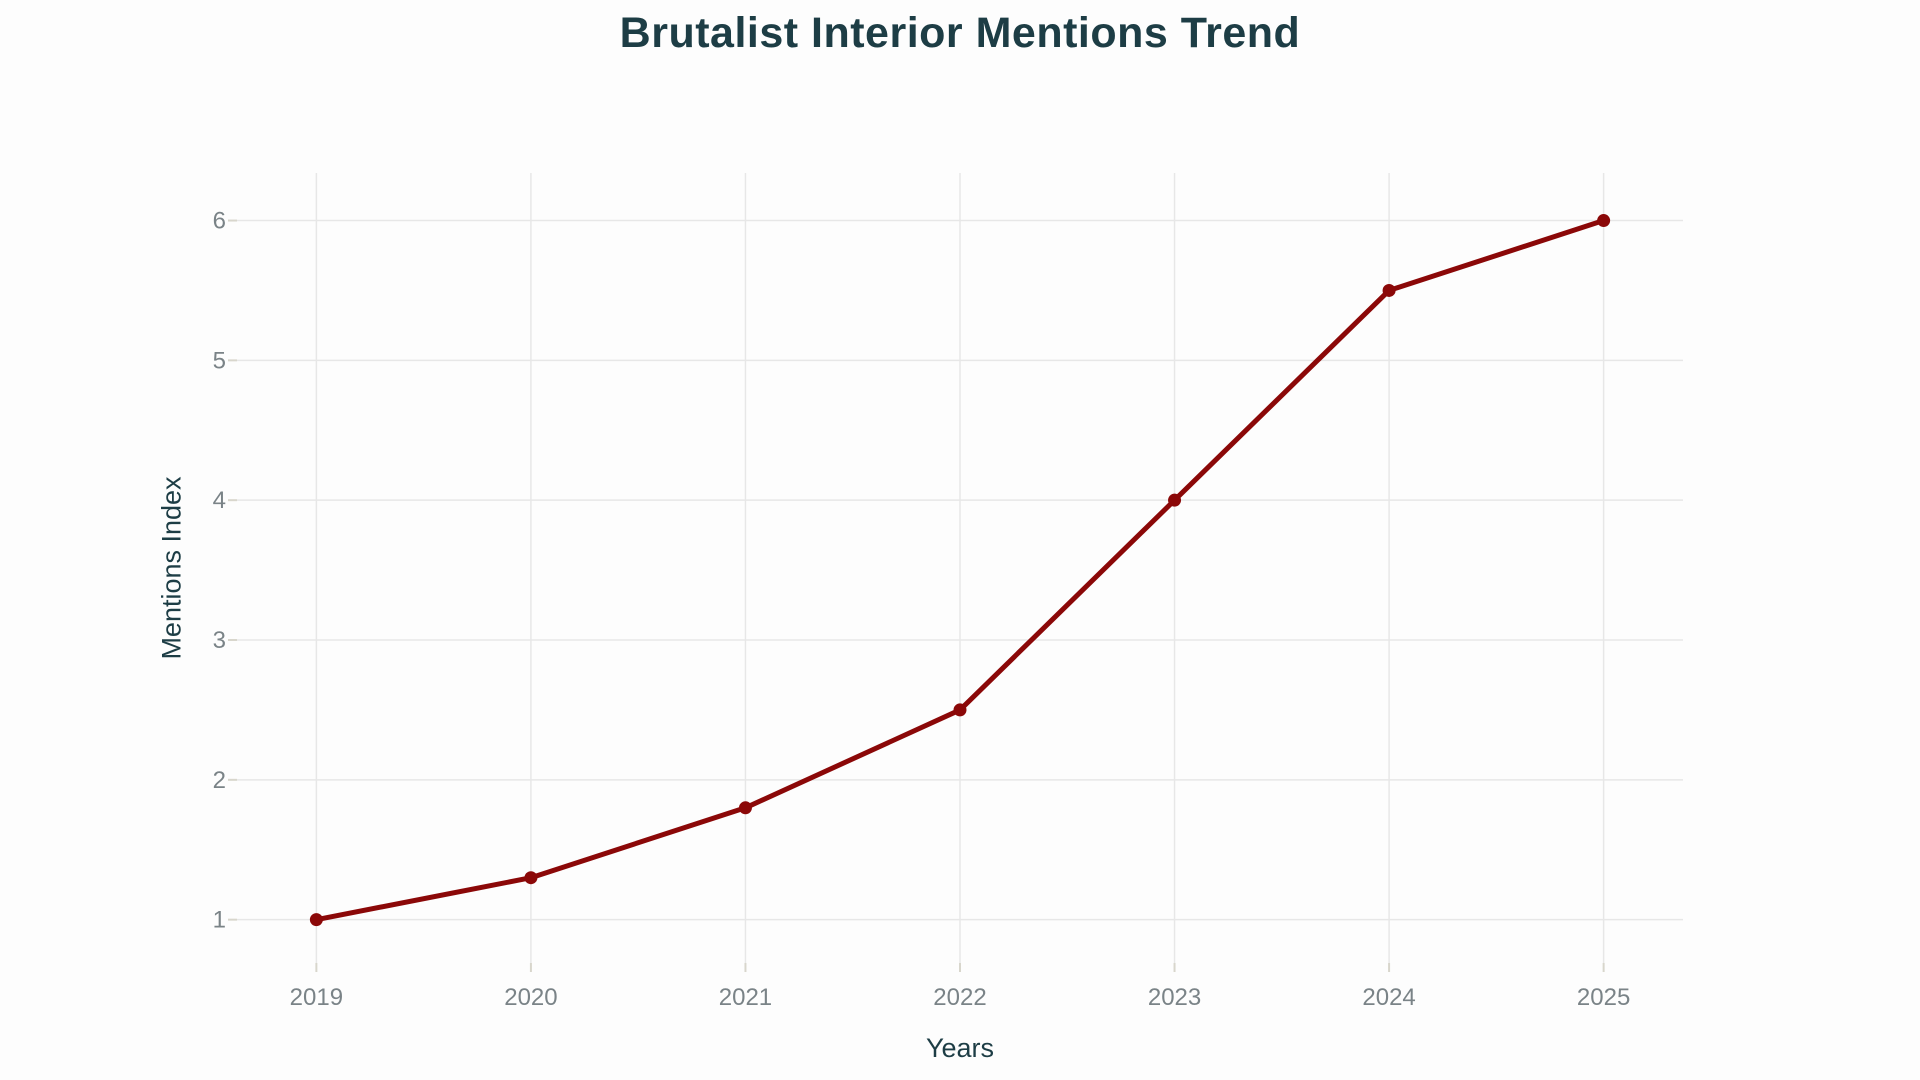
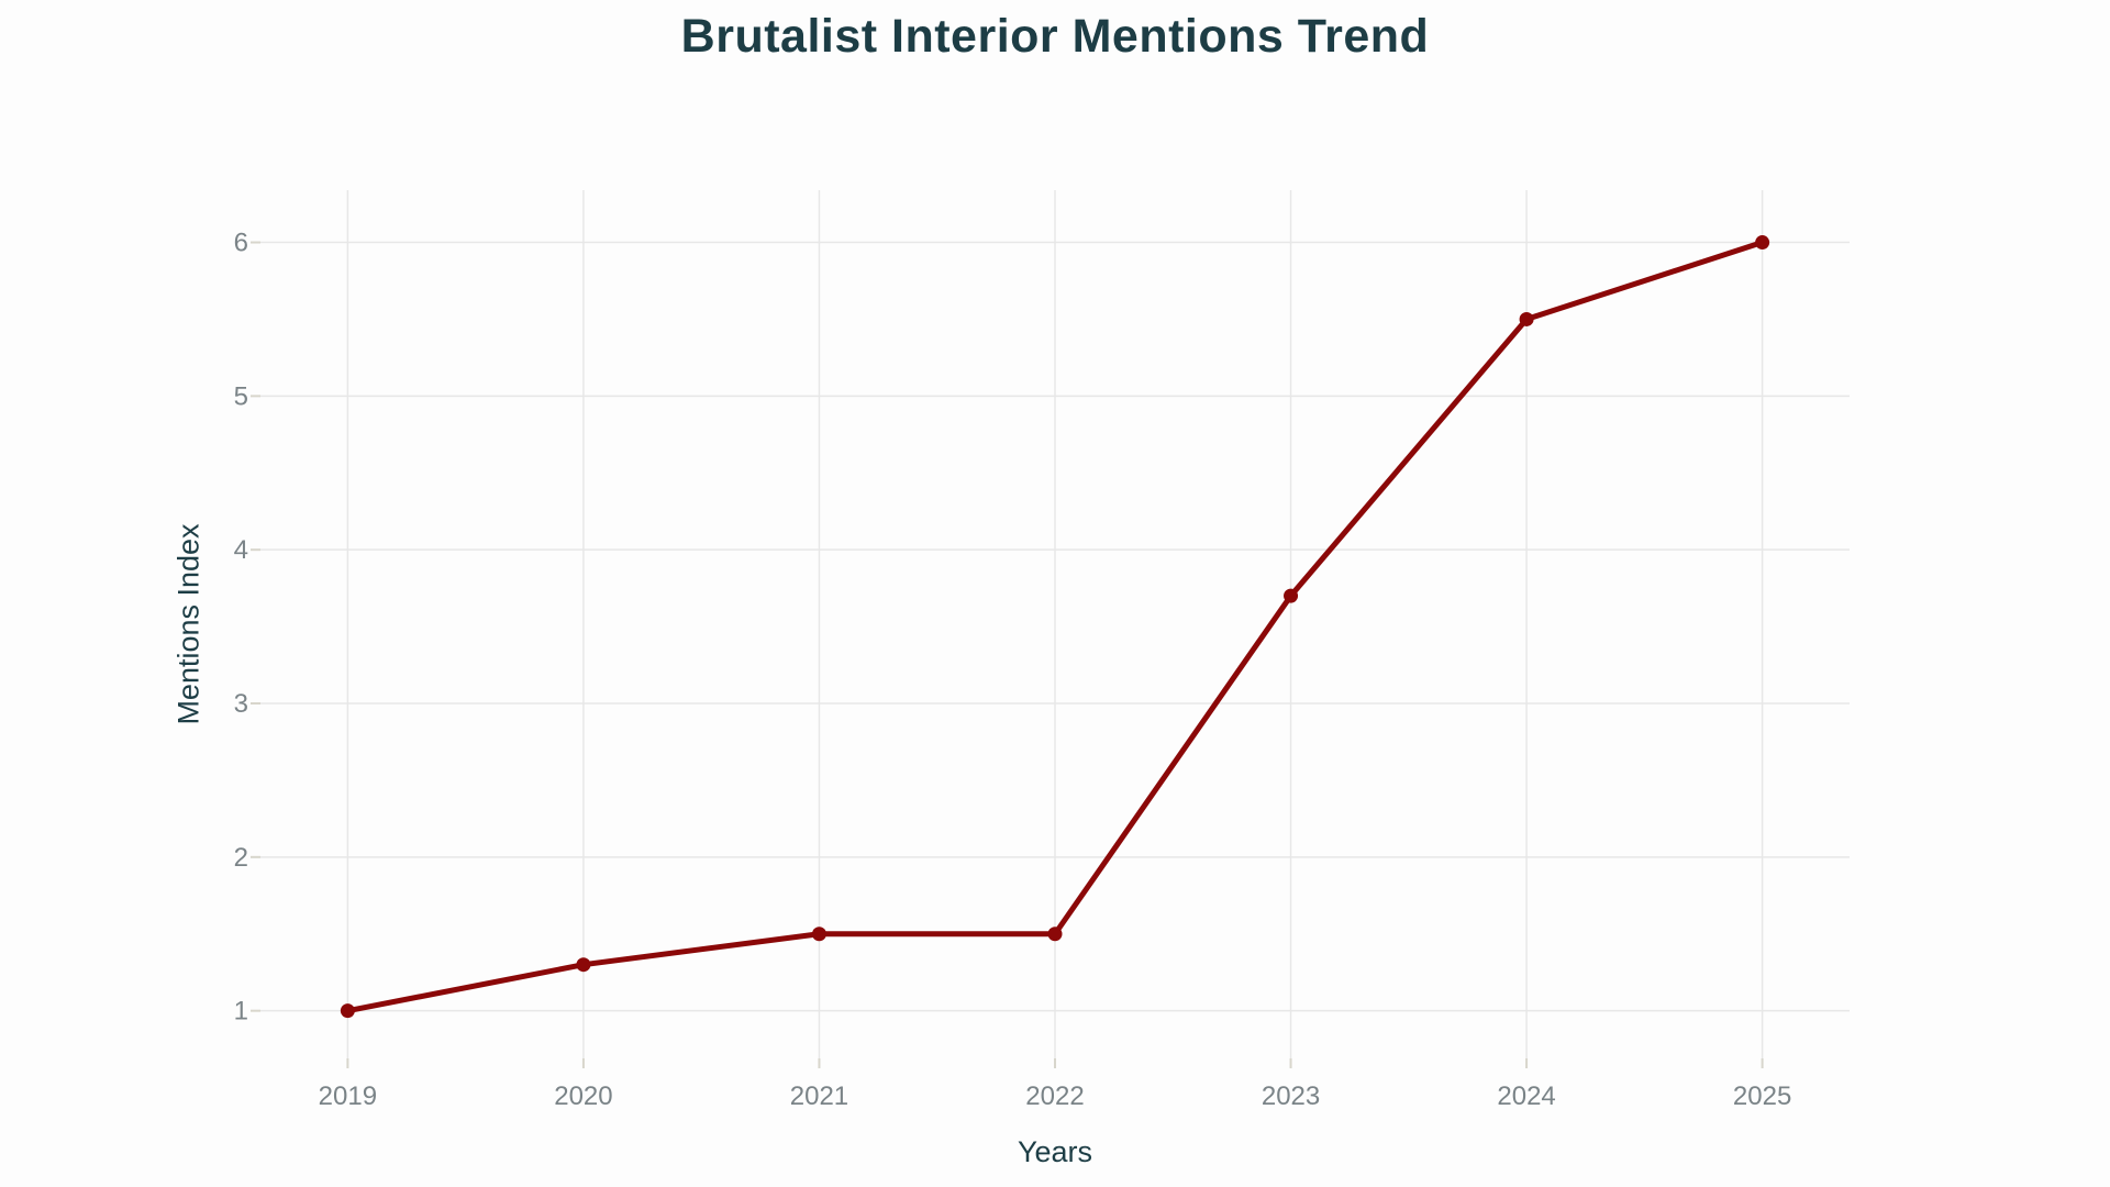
2021: 1.8 -> 1.5
2022: 2.5 -> 1.5
2023: 4.0 -> 3.7
